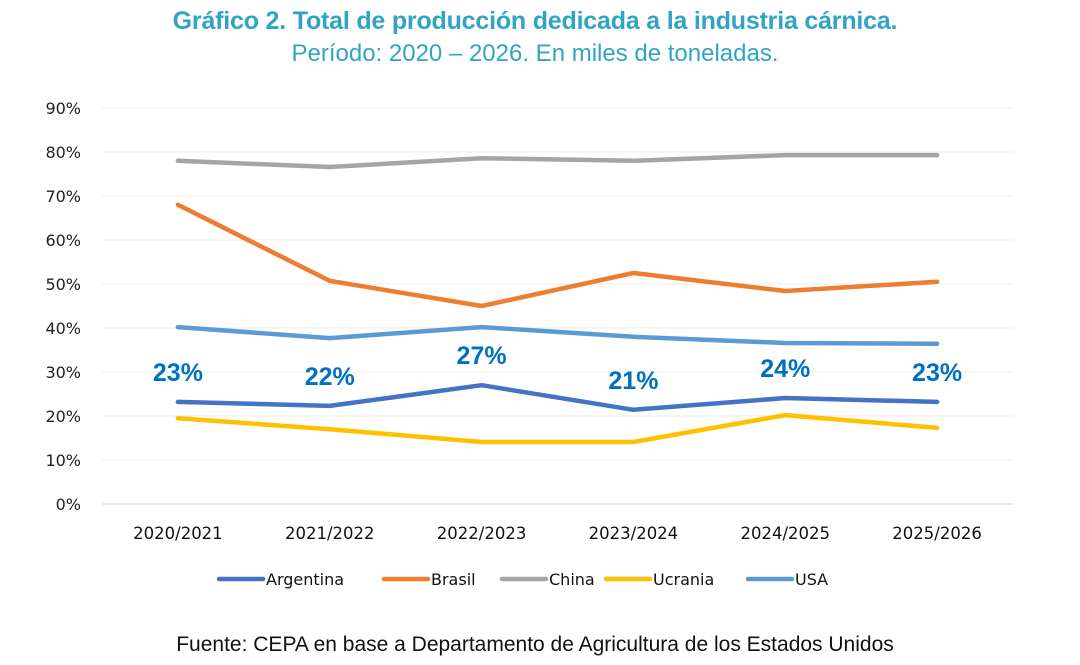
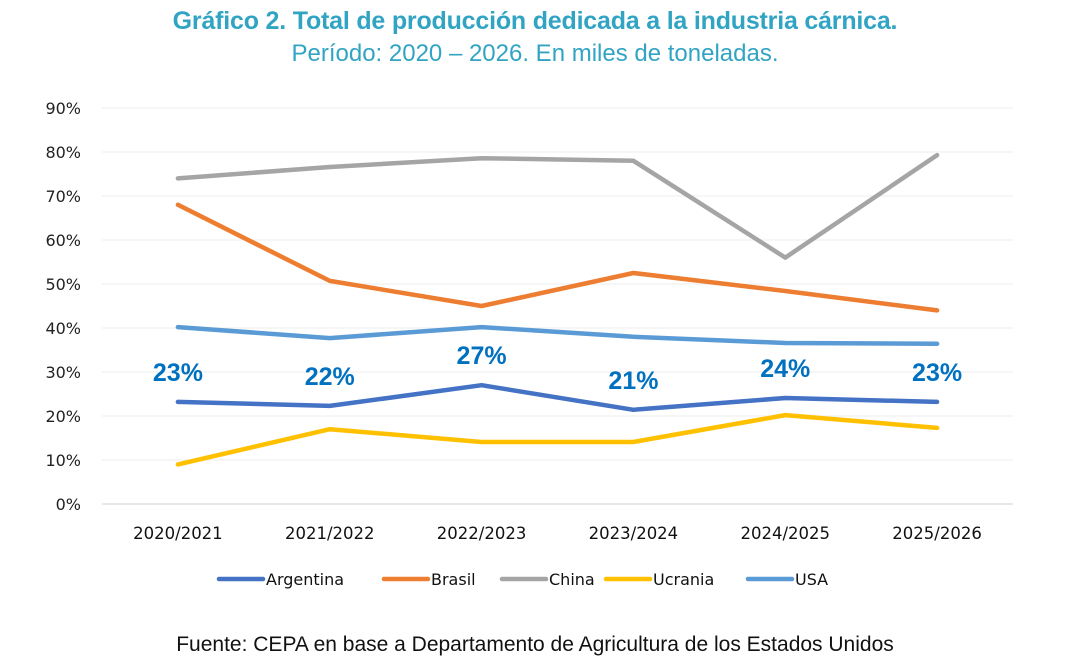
China/2020/2021: 78% -> 74%
Ucrania/2020/2021: 20% -> 9%
China/2024/2025: 79% -> 56%
Brasil/2025/2026: 50% -> 44%
